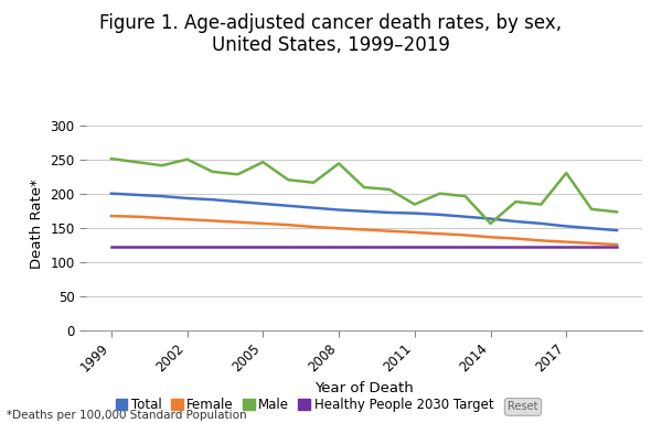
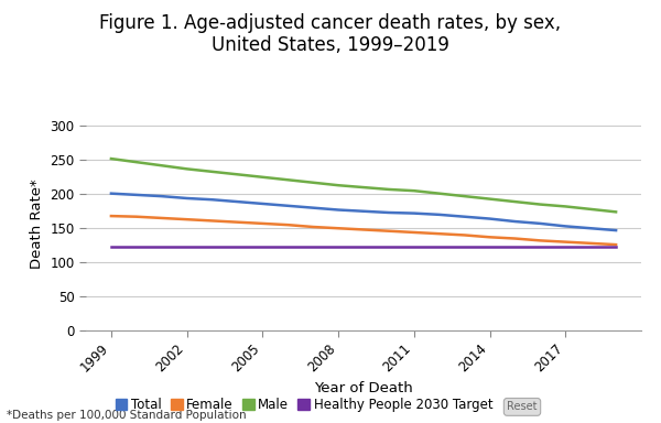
Male/2002: 250 -> 236
Male/2005: 246 -> 224
Male/2008: 244 -> 212
Male/2011: 184 -> 204
Male/2014: 156 -> 192
Male/2017: 230 -> 181
